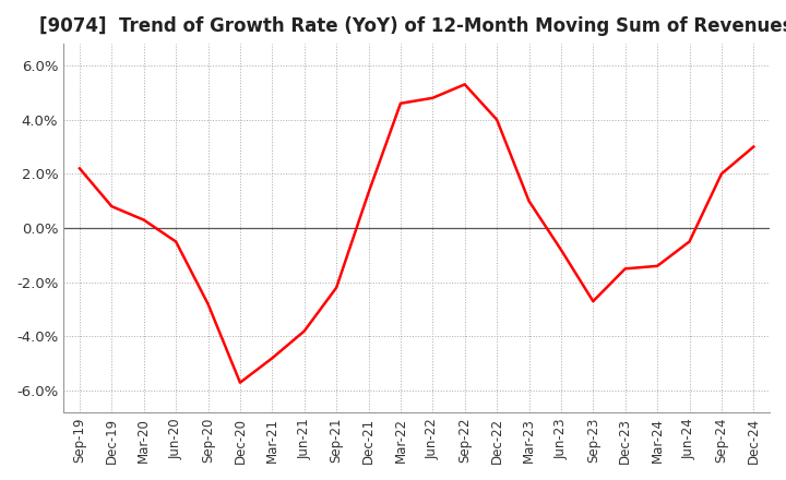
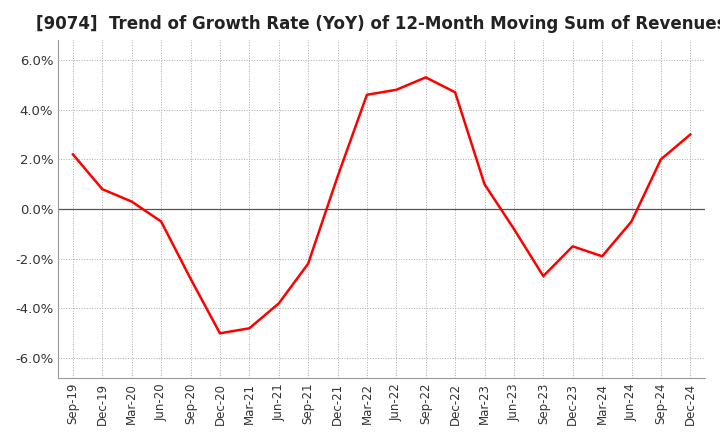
Dec-20: -5.7% -> -5.0%
Dec-22: 4.0% -> 4.7%
Mar-24: -1.4% -> -1.9%
